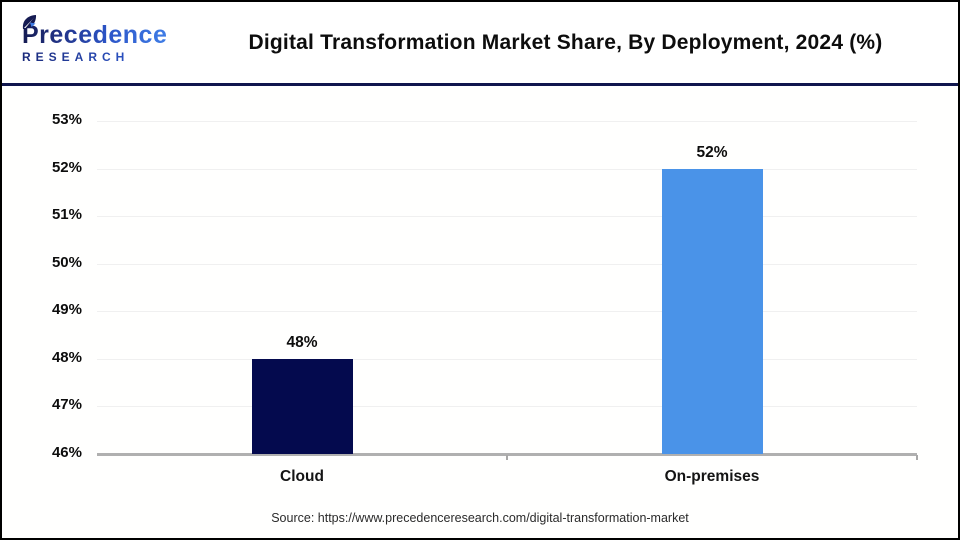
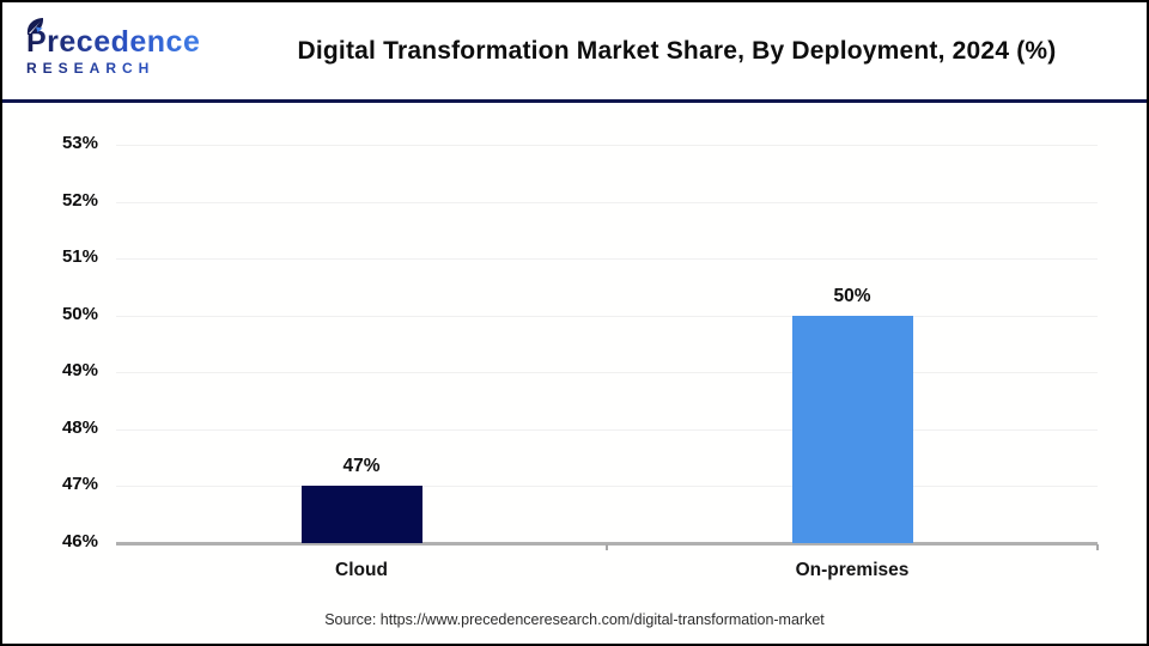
Cloud: 48% -> 47%
On-premises: 52% -> 50%
